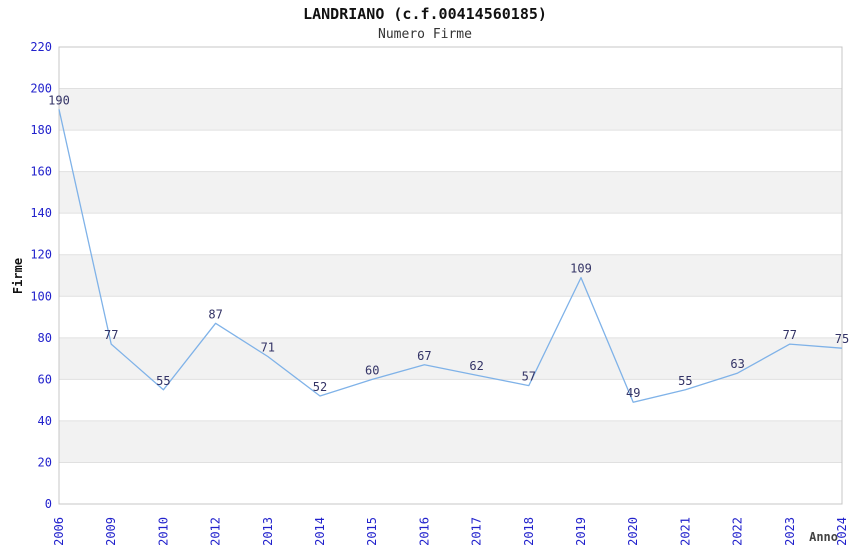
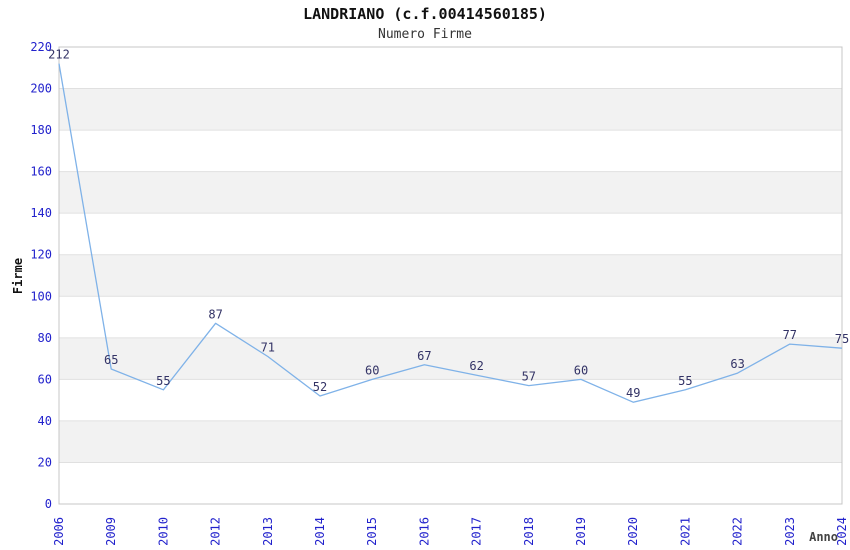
2006: 190 -> 212
2009: 77 -> 65
2019: 109 -> 60
